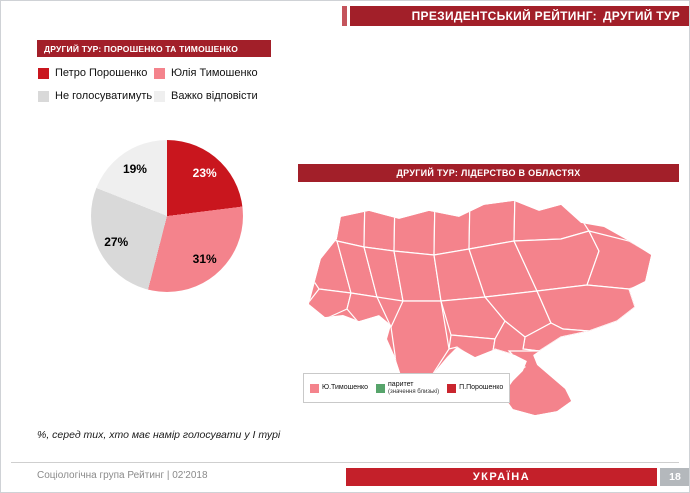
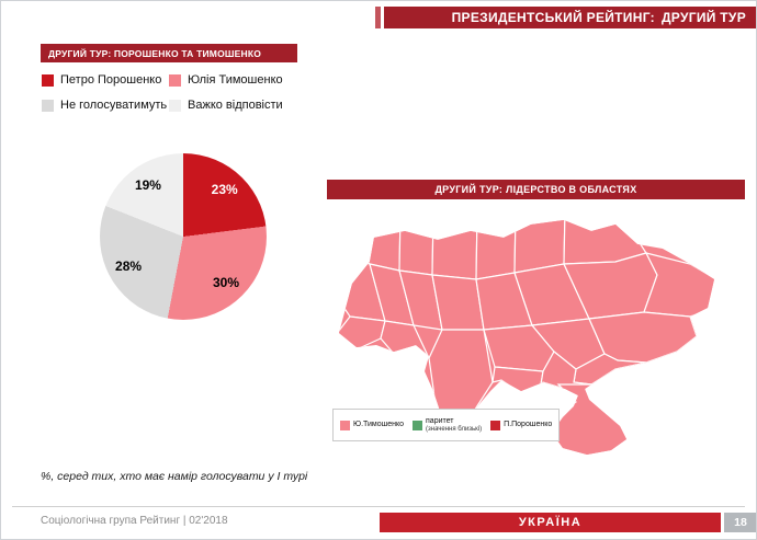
ДРУГИЙ ТУР: ПОРОШЕНКО ТА ТИМОШЕНКО/Юлія Тимошенко: 31% -> 30%
ДРУГИЙ ТУР: ПОРОШЕНКО ТА ТИМОШЕНКО/Не голосуватимуть: 27% -> 28%
